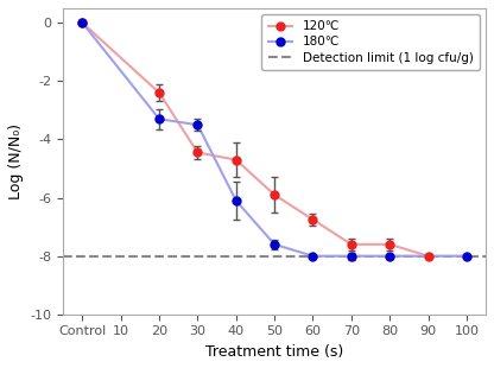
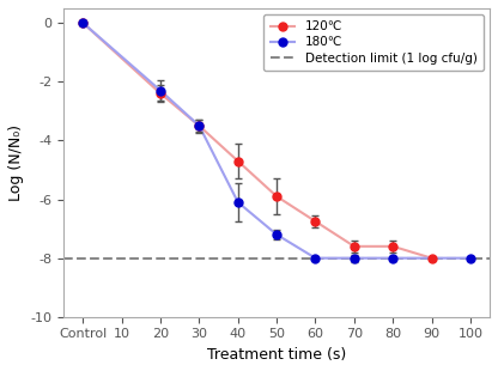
180℃/20: -3.3 -> -2.3
120℃/30: -4.45 -> -3.50
180℃/50: -7.6 -> -7.2
